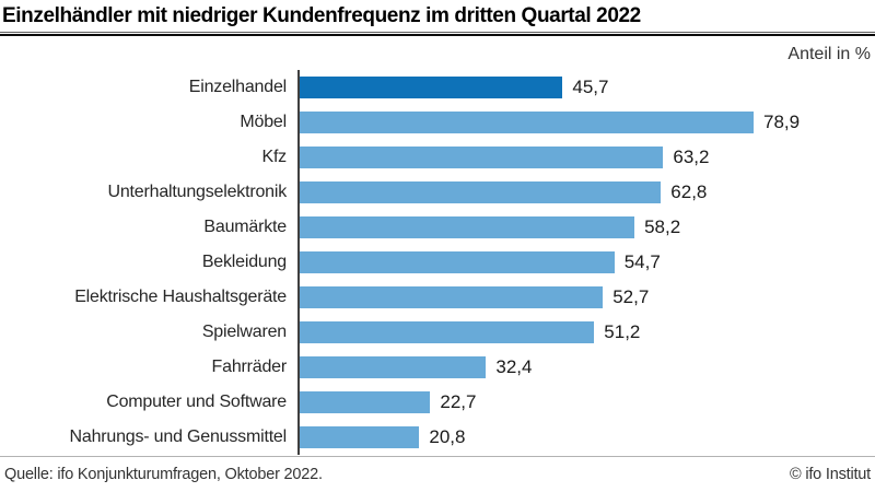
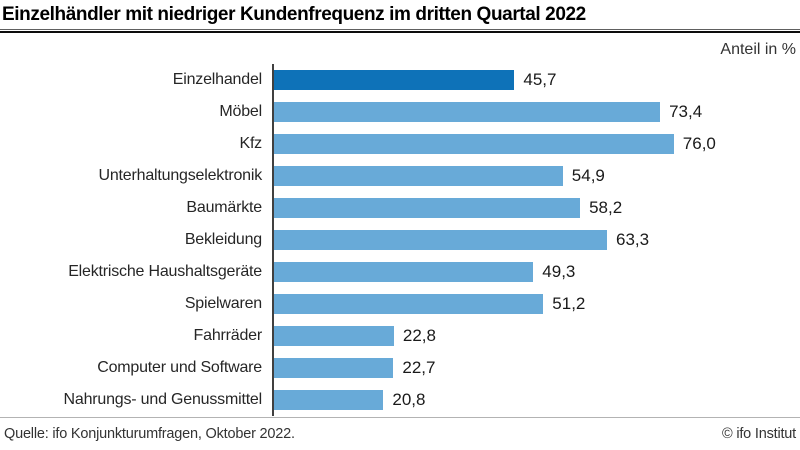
Möbel: 78,9 -> 73,4
Kfz: 63,2 -> 76,0
Unterhaltungselektronik: 62,8 -> 54,9
Bekleidung: 54,7 -> 63,3
Elektrische Haushaltsgeräte: 52,7 -> 49,3
Fahrräder: 32,4 -> 22,8
